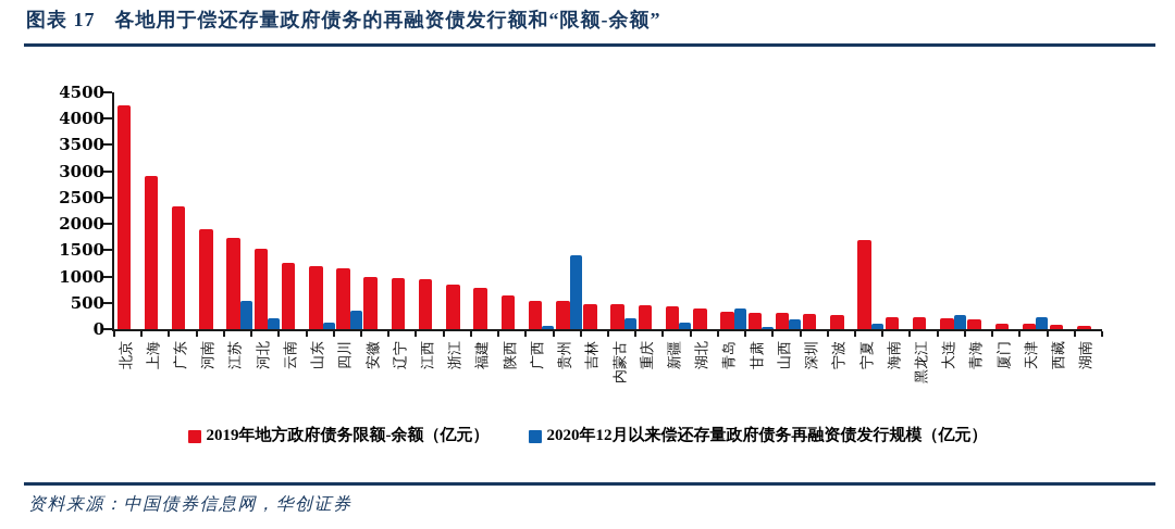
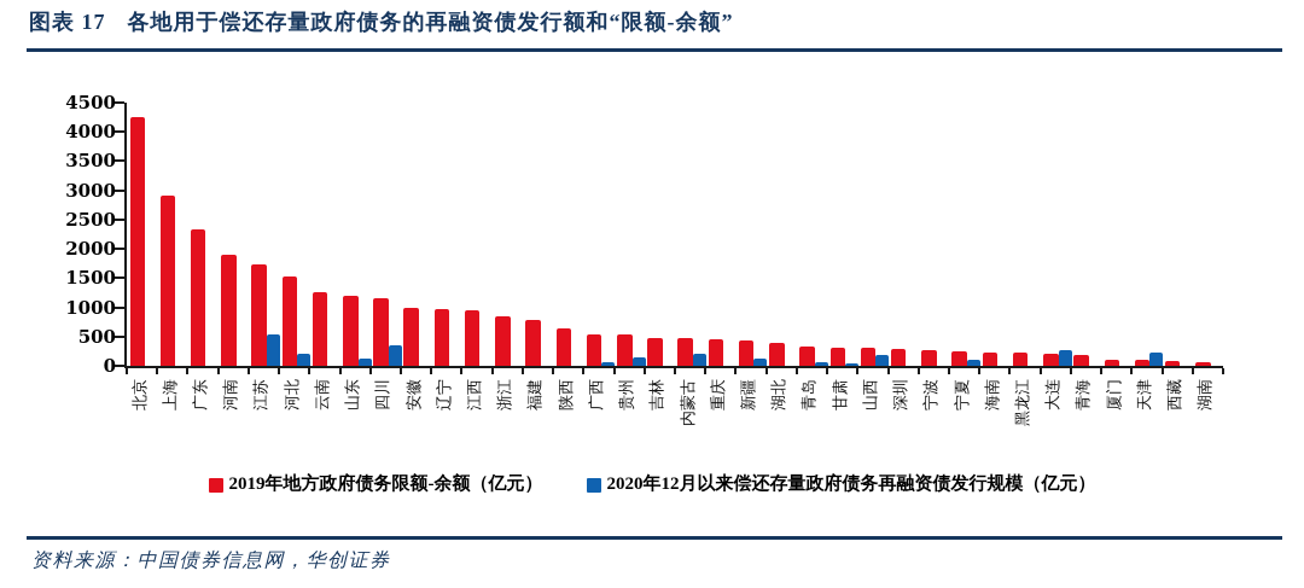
2020年12月以来偿还存量政府债务再融资债发行规模（亿元）/贵州: 1400 -> 200
2020年12月以来偿还存量政府债务再融资债发行规模（亿元）/青岛: 400 -> 100
2019年地方政府债务限额-余额（亿元）/宁夏: 1700 -> 300
